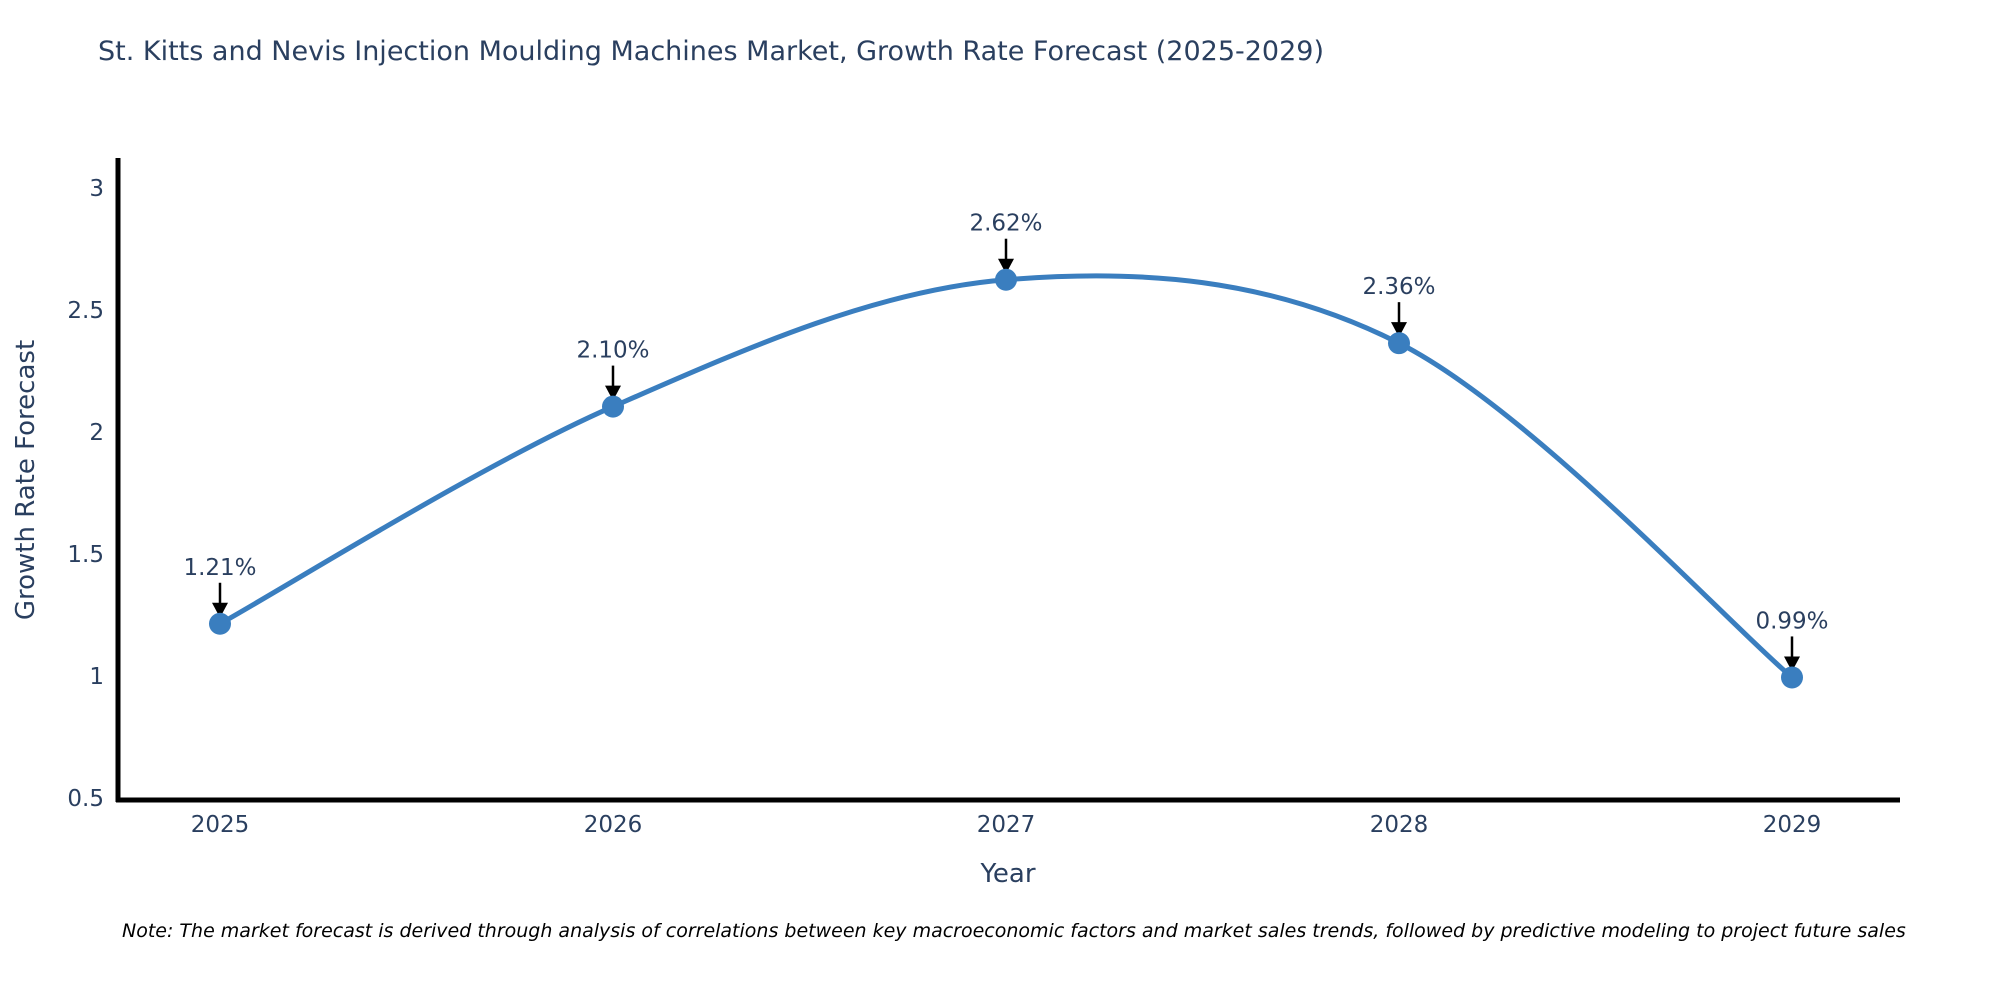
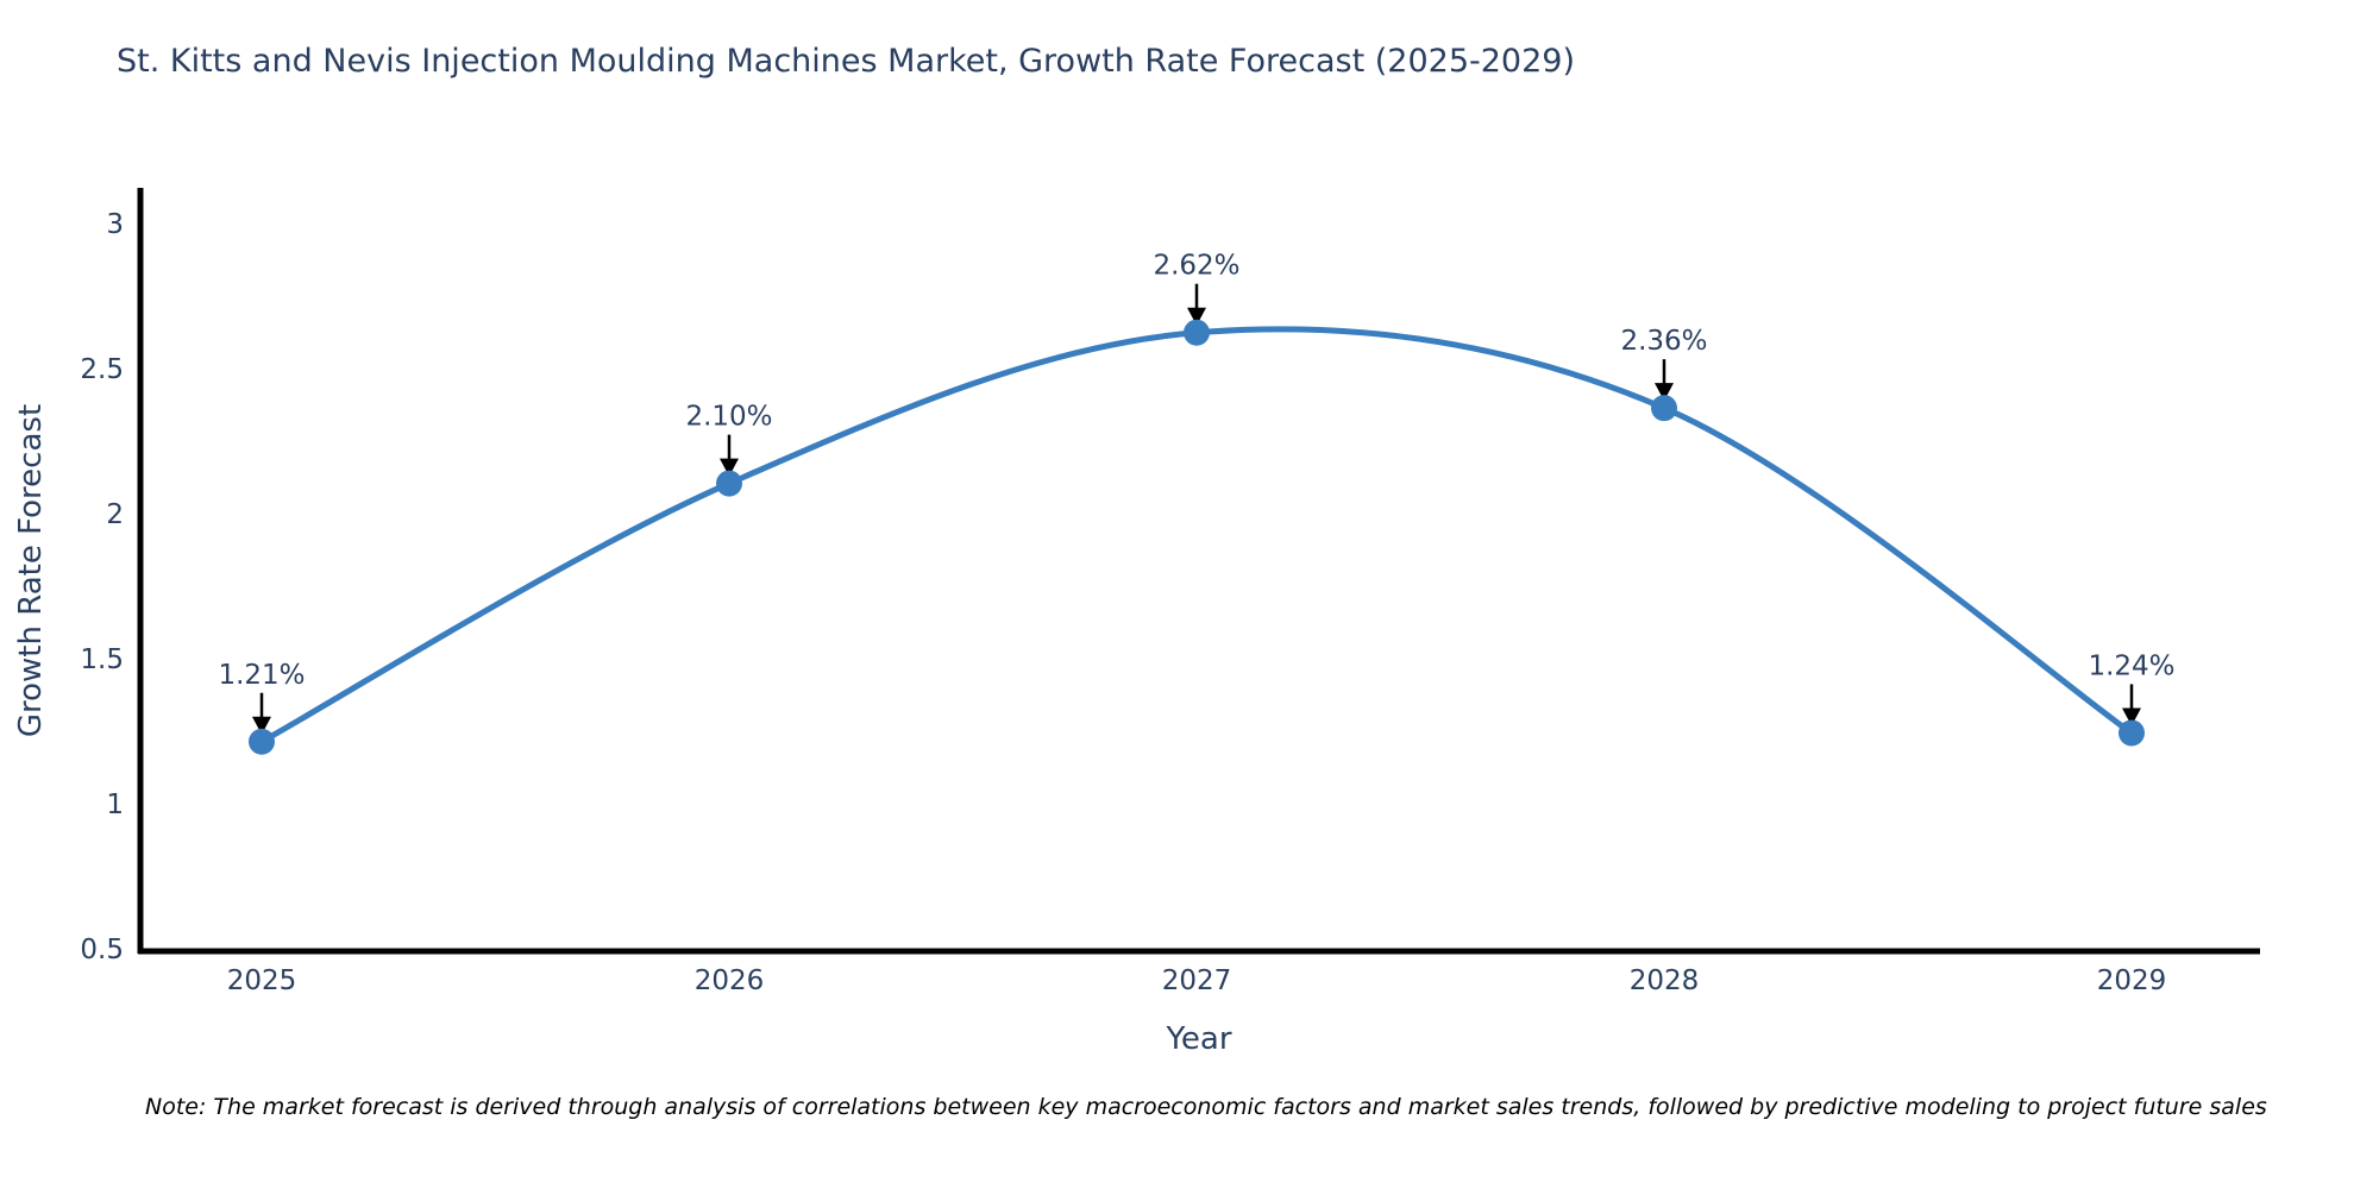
2029: 0.99% -> 1.24%
